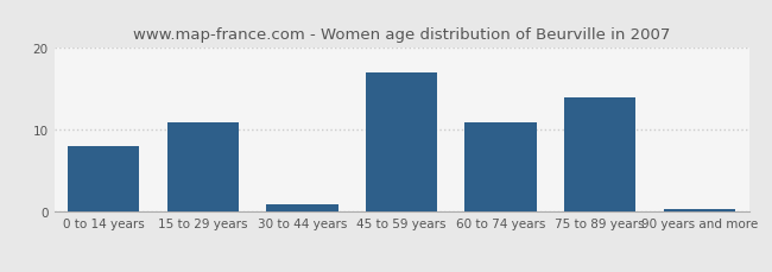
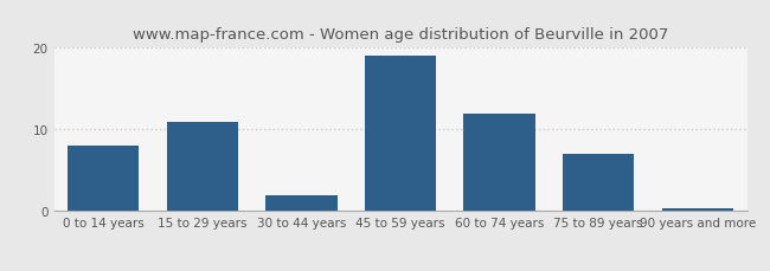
30 to 44 years: 1.0 -> 2.0
45 to 59 years: 17.0 -> 19.0
60 to 74 years: 11.0 -> 12.0
75 to 89 years: 14.0 -> 7.0
